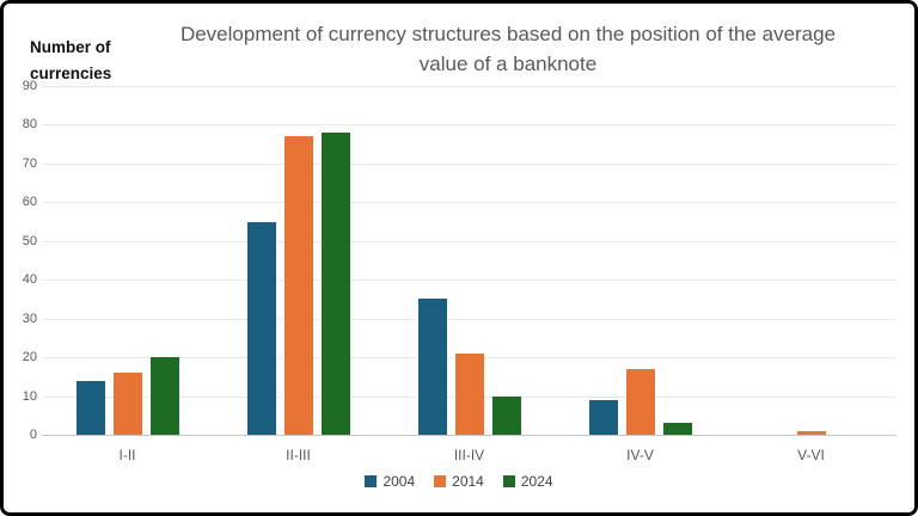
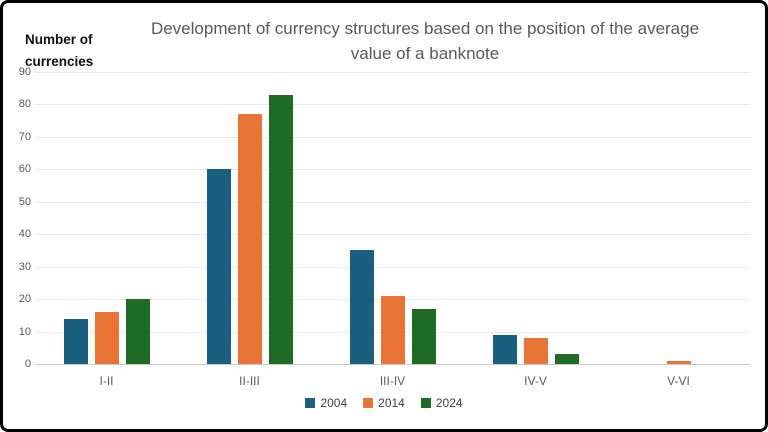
2004/II-III: 55 -> 60
2024/II-III: 78 -> 83
2024/III-IV: 10 -> 17
2014/IV-V: 17 -> 8
